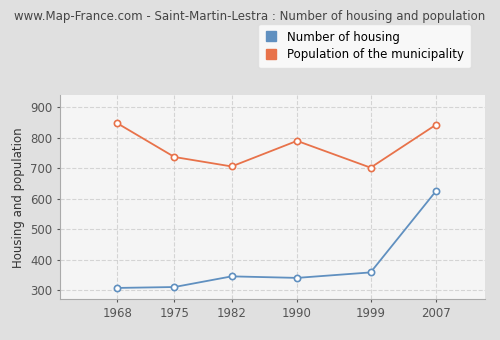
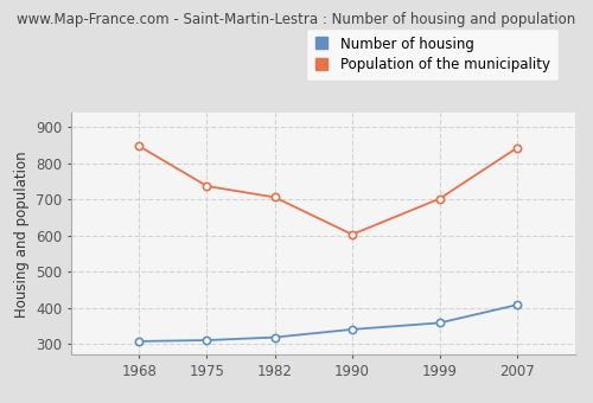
Number of housing/1982: 345 -> 318
Population of the municipality/1990: 790 -> 603
Number of housing/2007: 625 -> 408
